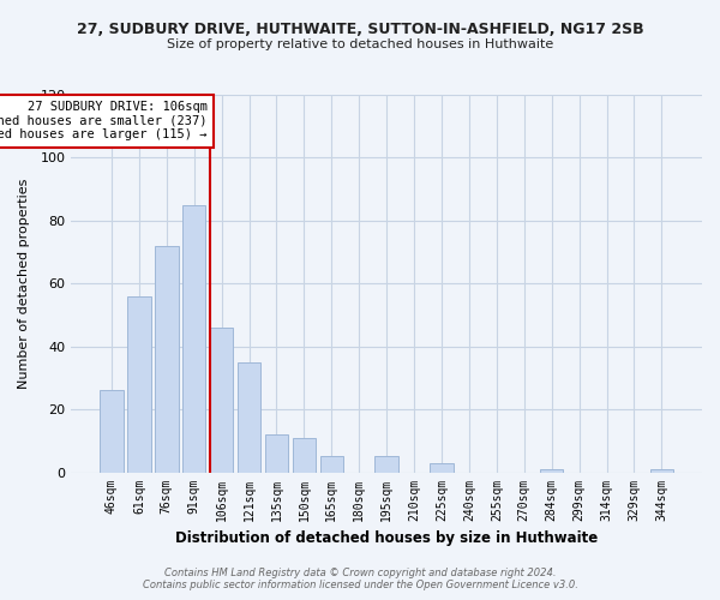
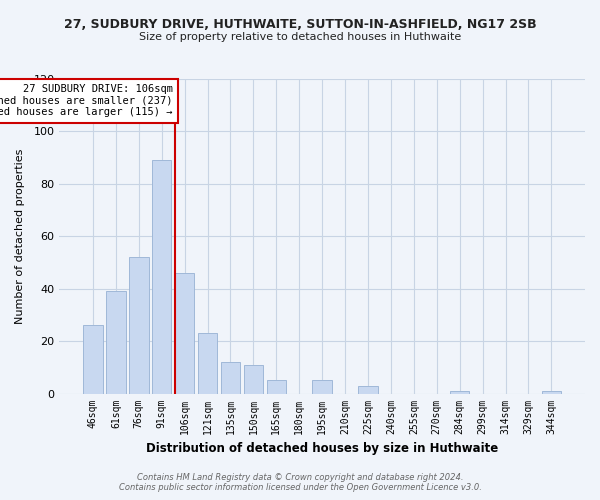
61sqm: 56 -> 39
76sqm: 72 -> 52
91sqm: 85 -> 89
121sqm: 35 -> 23
